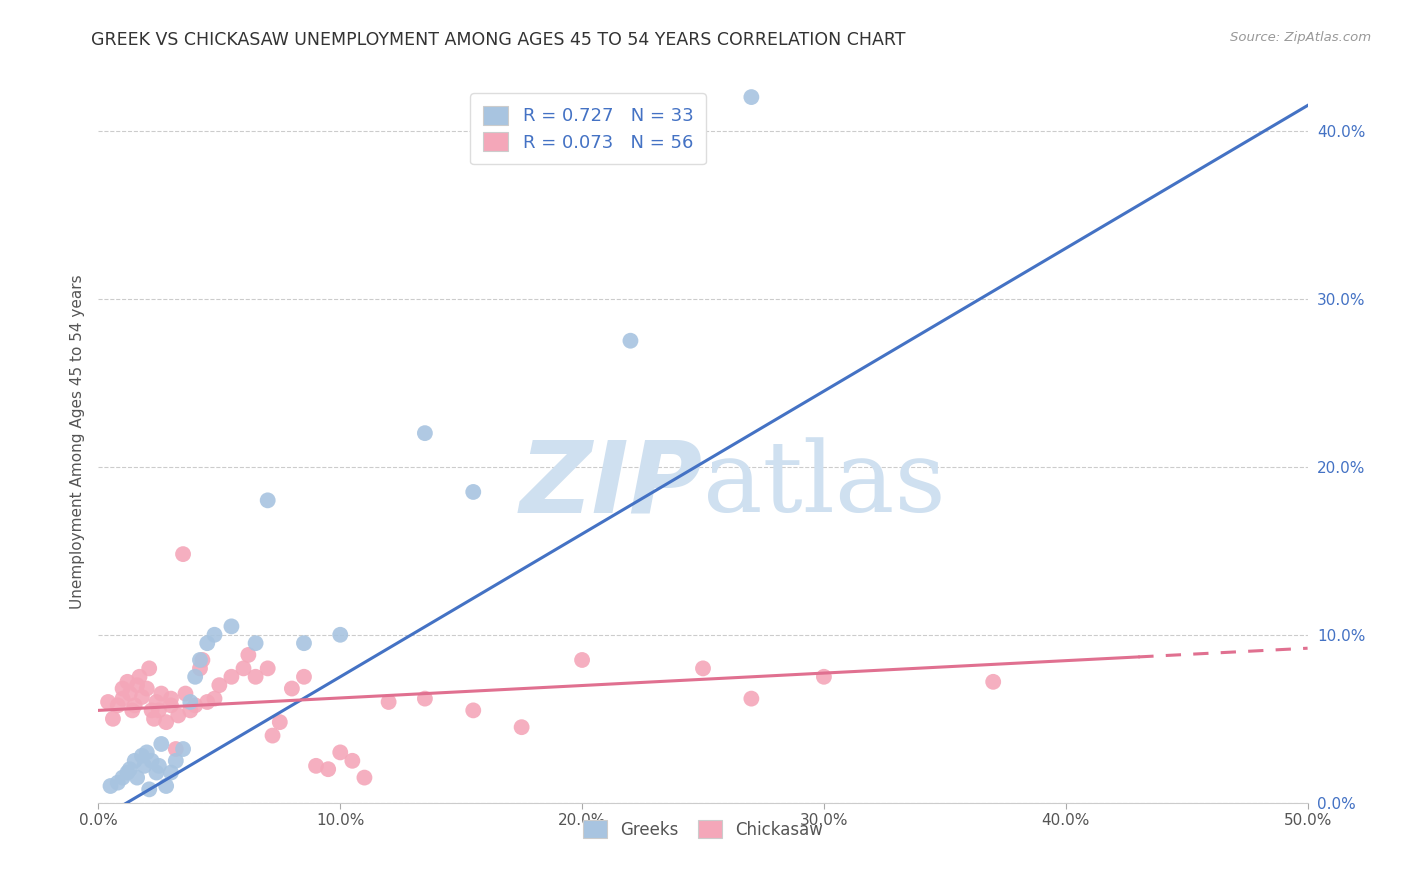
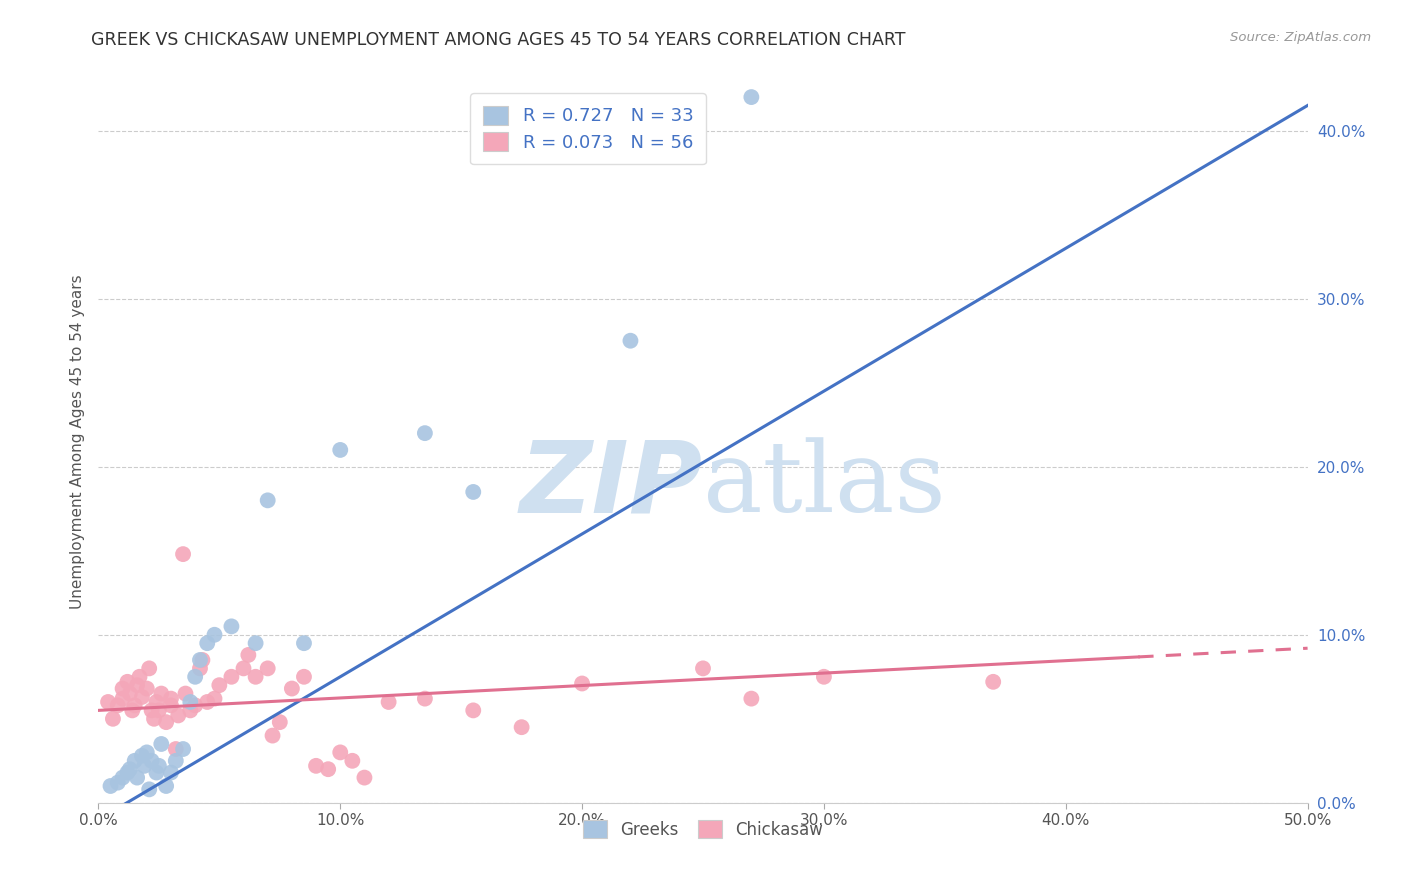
Greeks/10.0%: 10.0% -> 21.0%
Chickasaw/20.0%: 8.5% -> 7.1%
